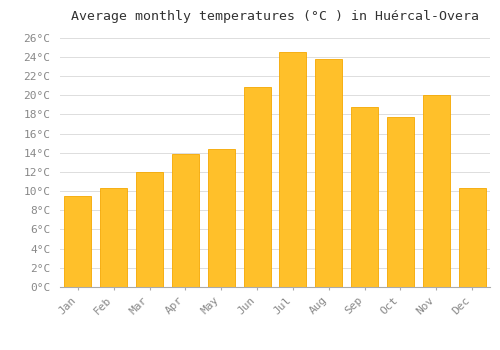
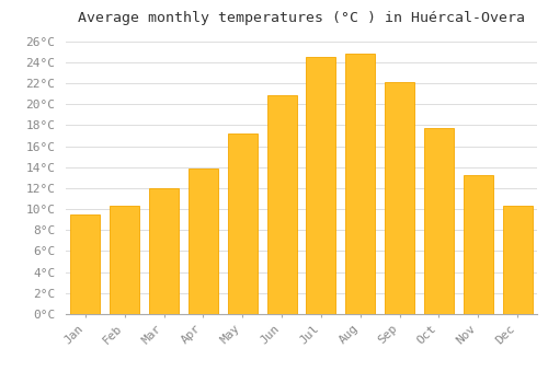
May: 14.4°C -> 17.2°C
Aug: 23.8°C -> 24.8°C
Sep: 18.8°C -> 22.1°C
Nov: 20.0°C -> 13.2°C
